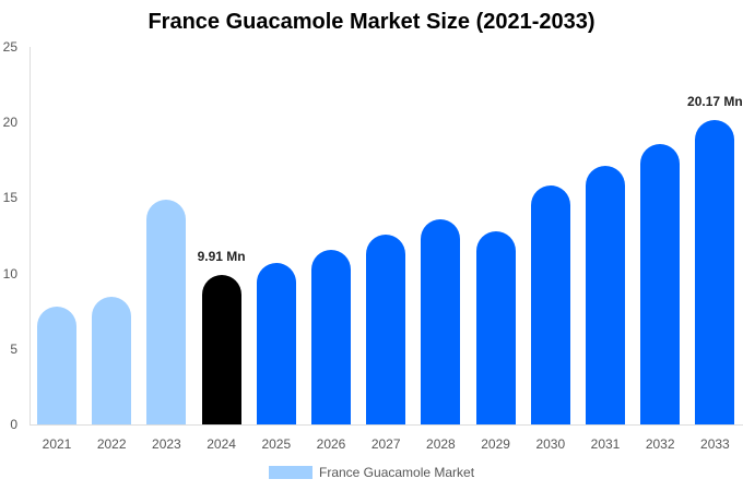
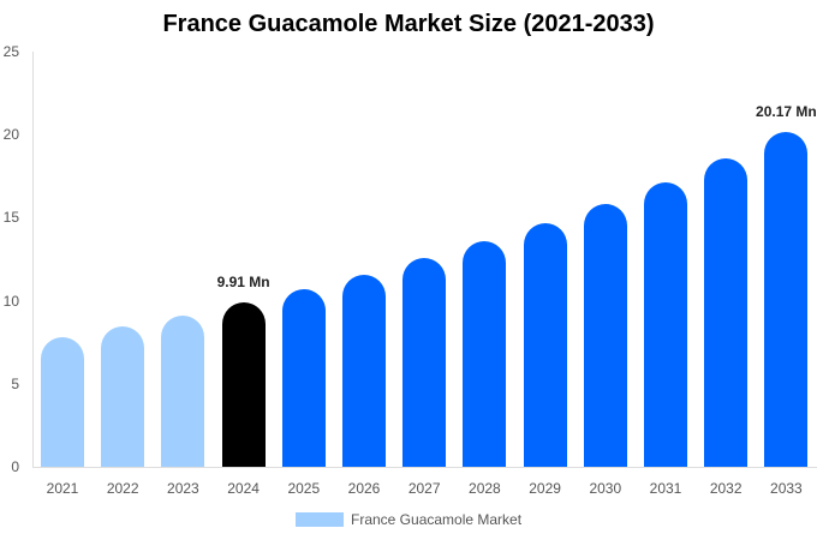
2023: 14.9 -> 9.1
2029: 12.8 -> 14.7
